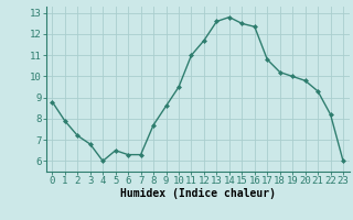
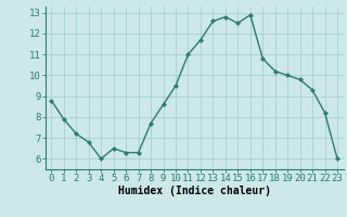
16: 12.3 -> 12.9
